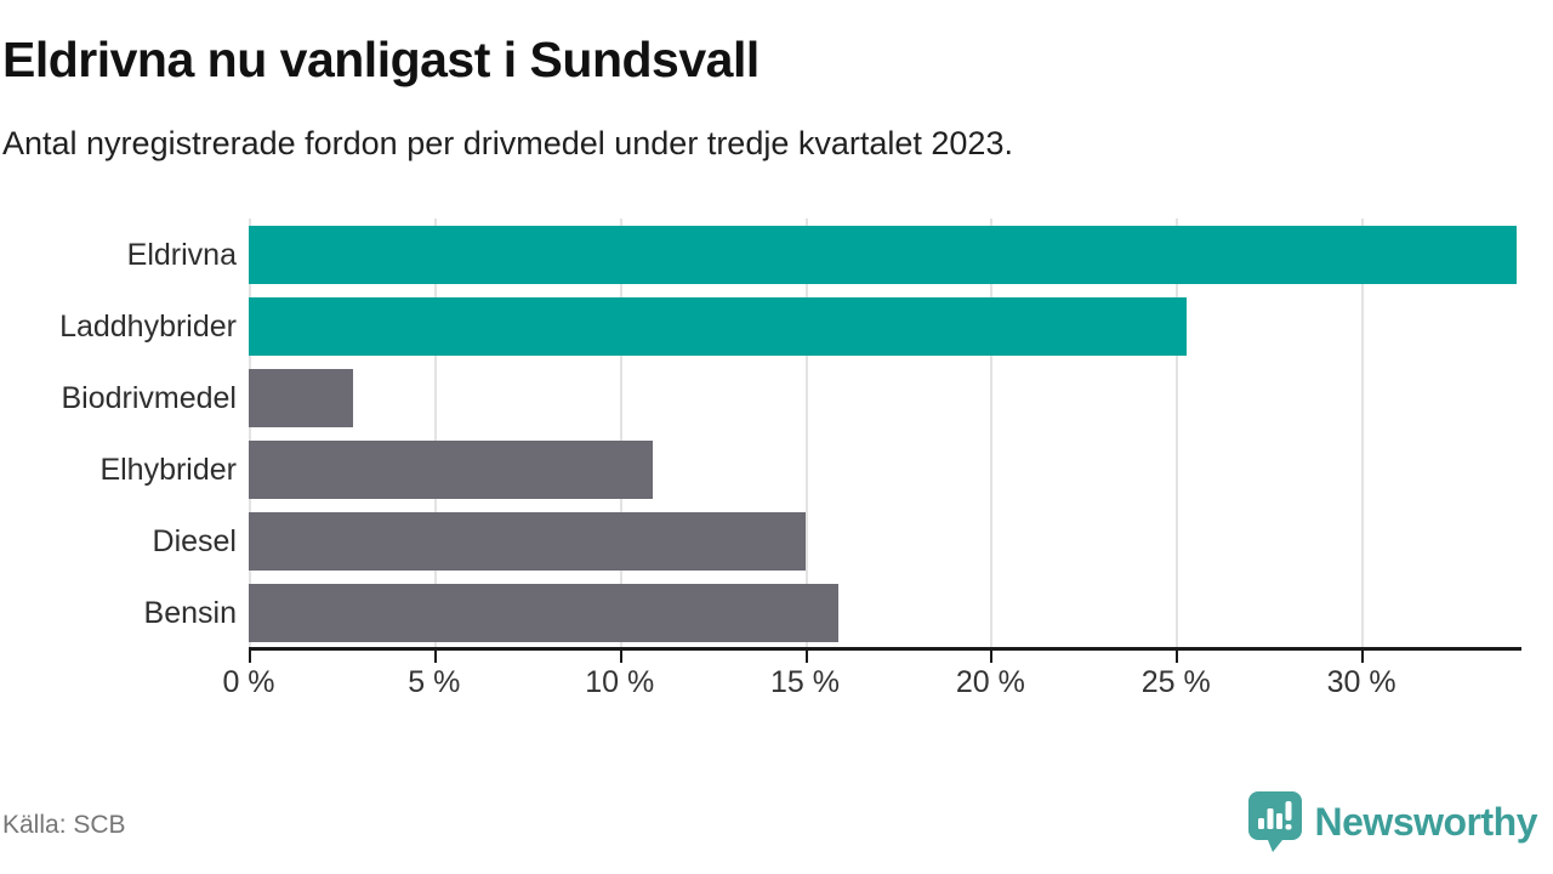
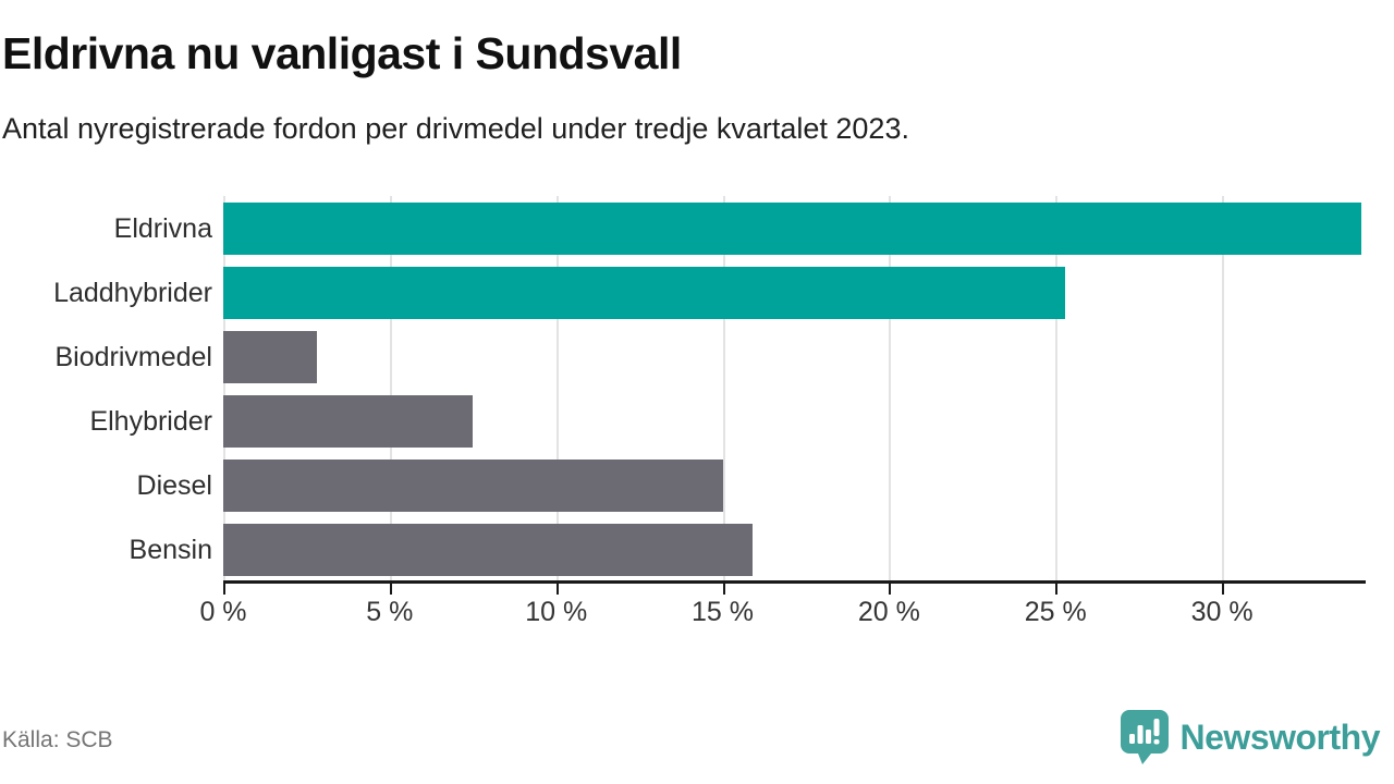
Elhybrider: 10.9% -> 7.5%
